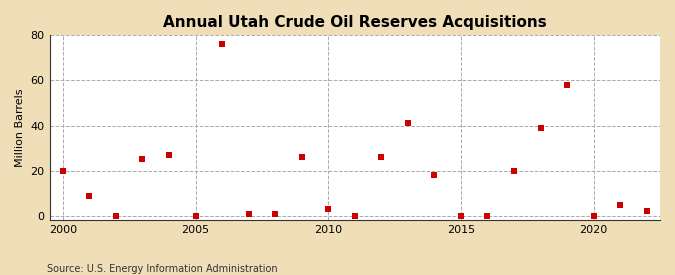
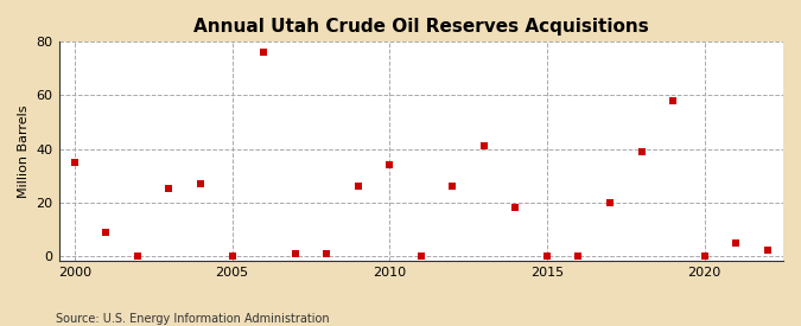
2000: 20 -> 35
2010: 3 -> 34
